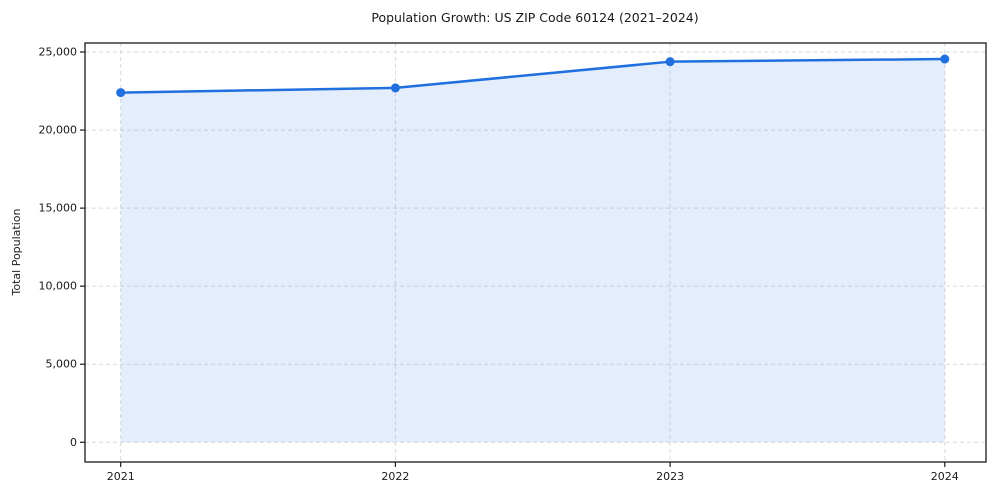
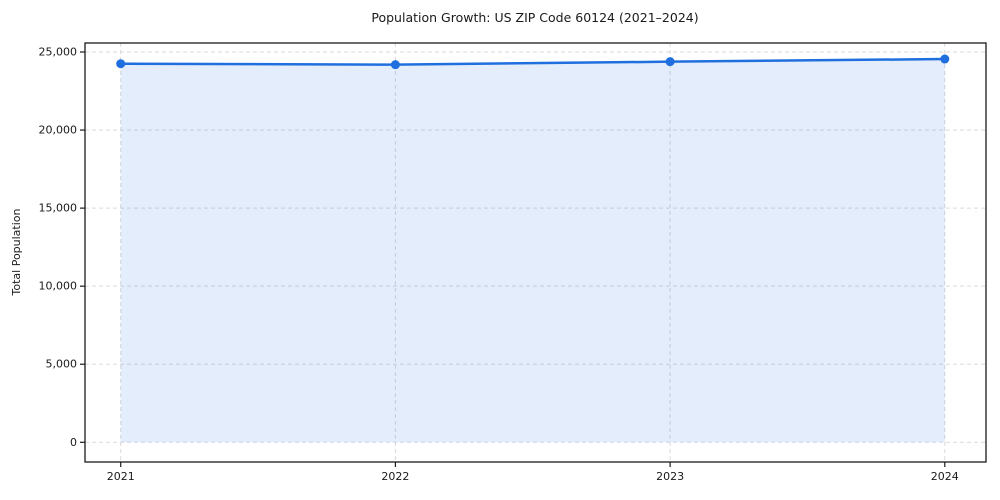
2021: 22400 -> 24200
2022: 22700 -> 24200
